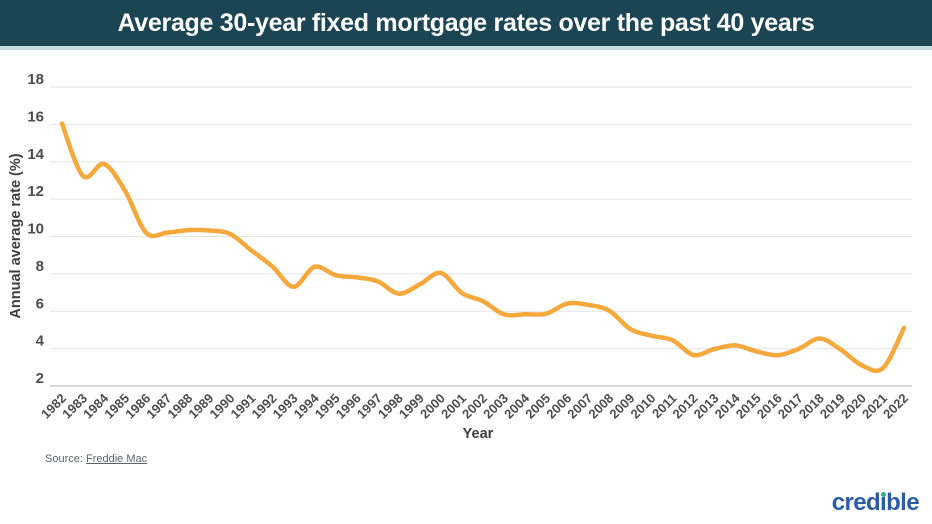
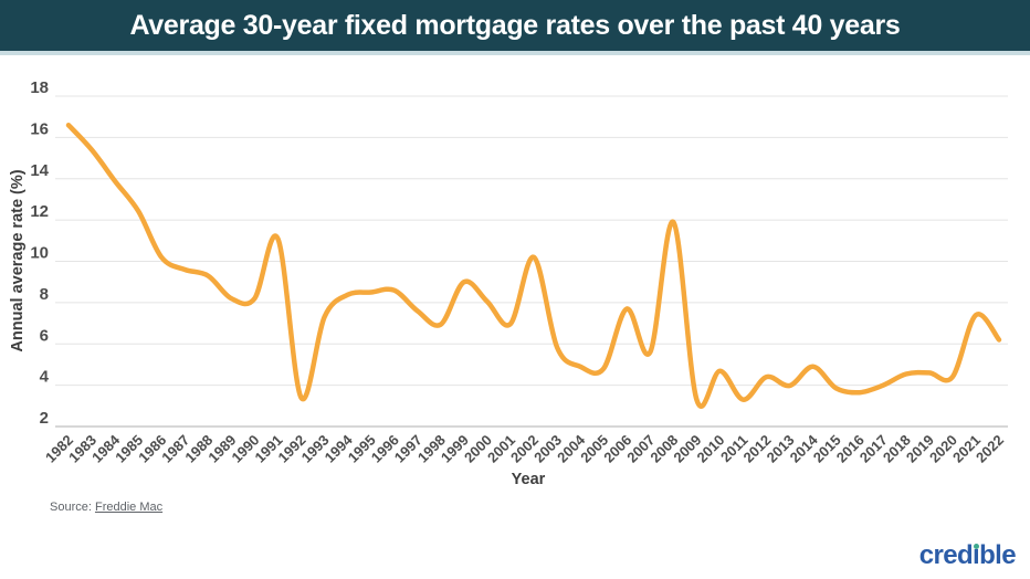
1982: 16.0 -> 16.6
1983: 13.2 -> 15.4
1987: 10.2 -> 9.6
1988: 10.3 -> 9.3
1989: 10.3 -> 8.2
1990: 10.1 -> 8.2
1991: 9.2 -> 11.1
1992: 8.4 -> 3.4
1995: 7.9 -> 8.5
1996: 7.8 -> 8.6
1999: 7.4 -> 9.0
2002: 6.5 -> 10.2
2004: 5.8 -> 4.9
2005: 5.9 -> 4.8
2006: 6.4 -> 7.7
2007: 6.3 -> 5.6
2008: 6.0 -> 11.9
2009: 5.0 -> 3.3
2011: 4.5 -> 3.3
2012: 3.7 -> 4.4
2014: 4.2 -> 4.9
2019: 3.9 -> 4.6
2020: 3.1 -> 4.4
2021: 3.0 -> 7.4
2022: 5.1 -> 6.2
